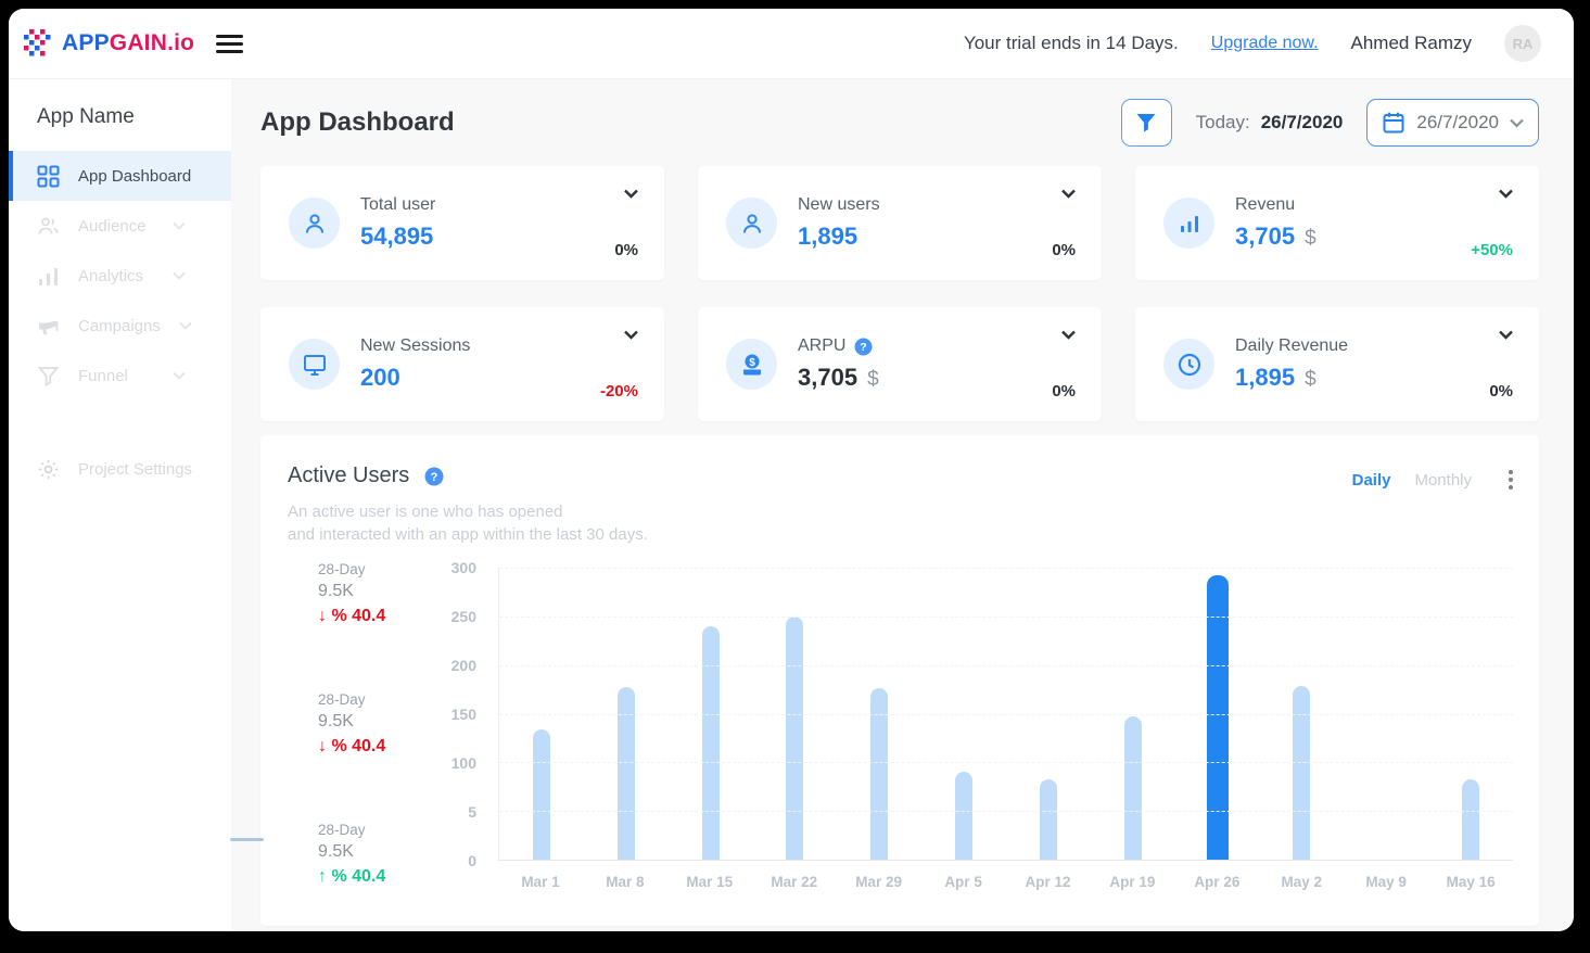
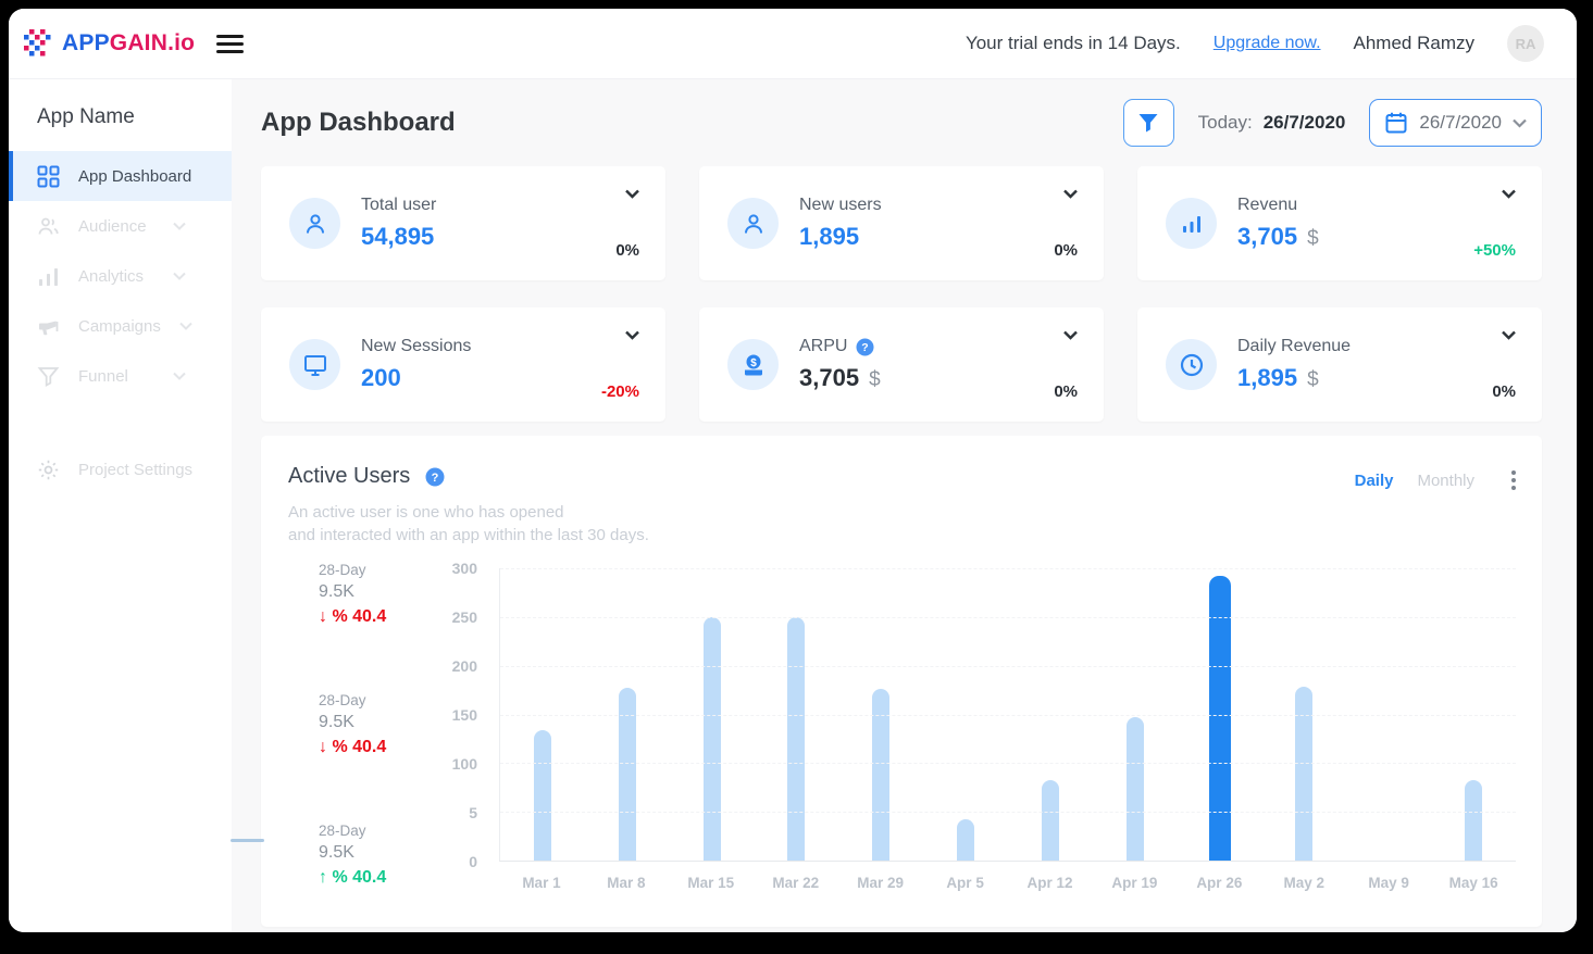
Mar 15: 240 -> 250
Apr 5: 90 -> 40
